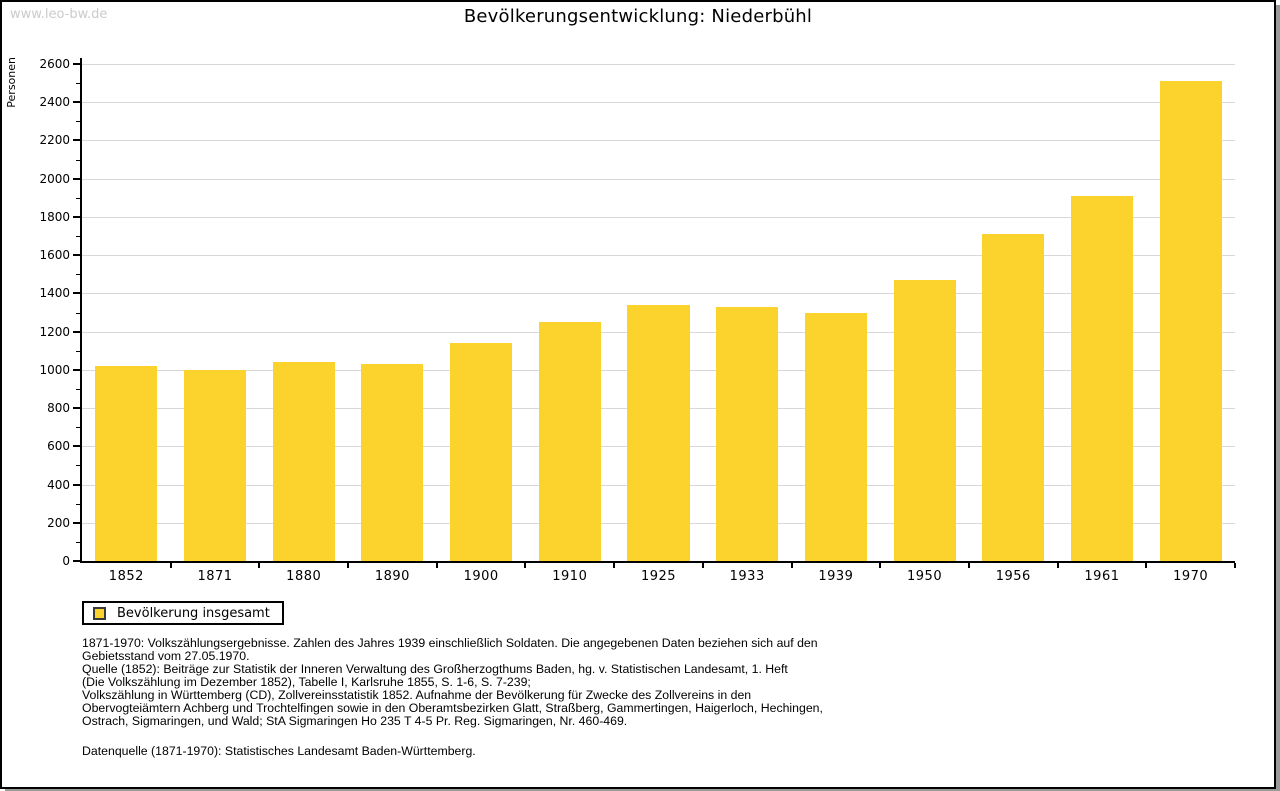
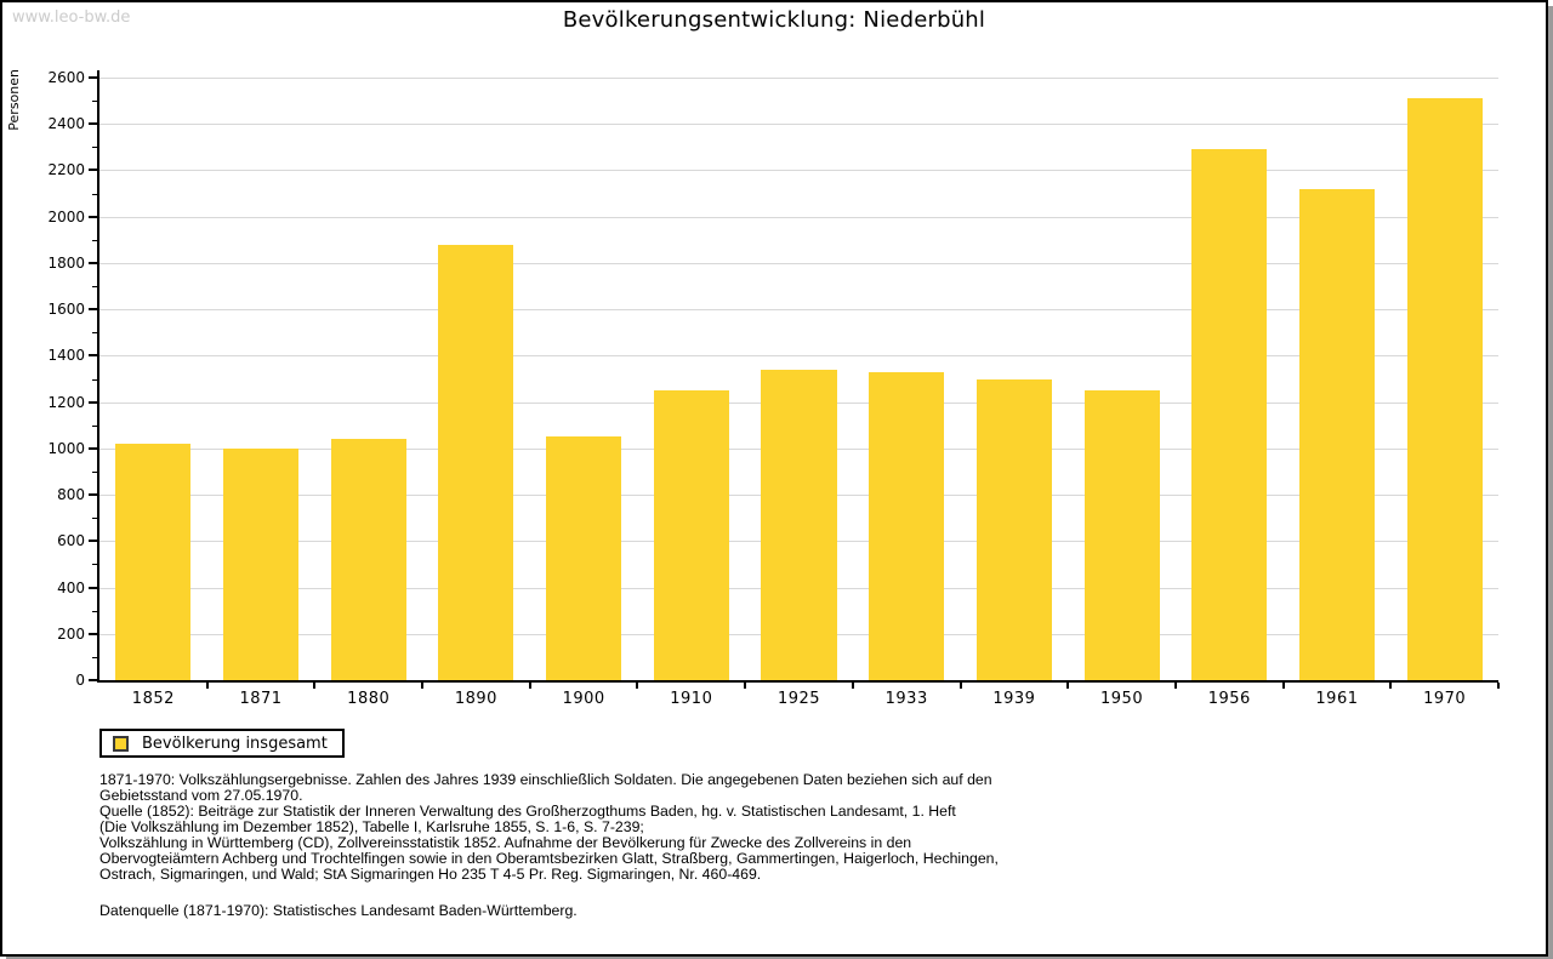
1890: 1030 -> 1880
1900: 1140 -> 1050
1950: 1470 -> 1250
1956: 1710 -> 2290
1961: 1910 -> 2120
